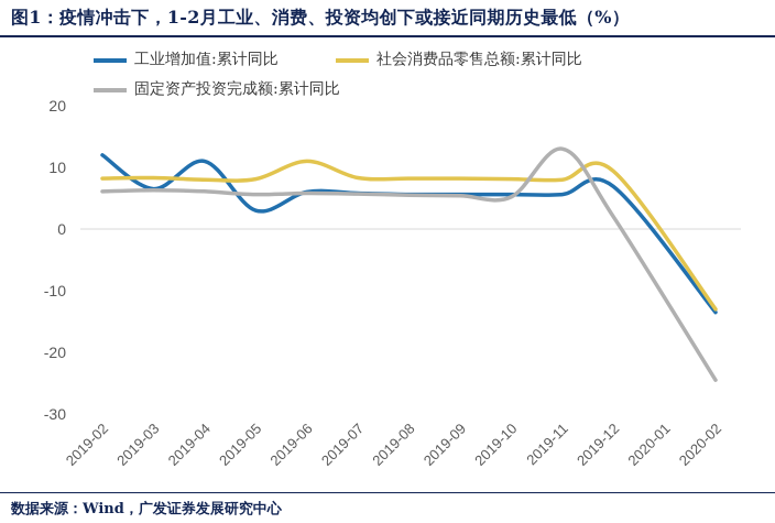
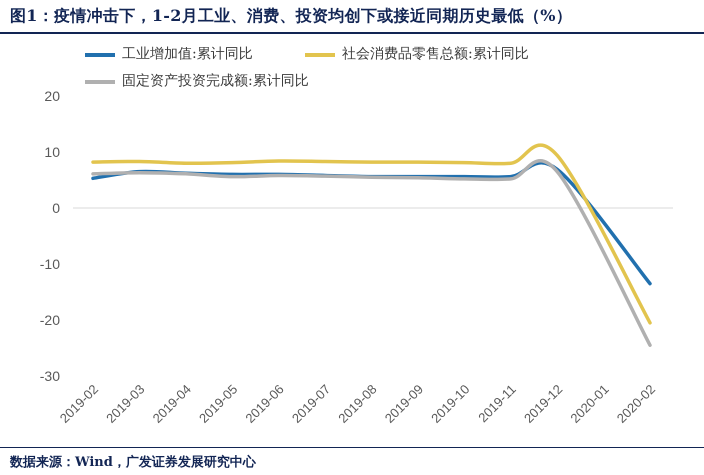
工业增加值:累计同比/2019-02: 12 -> 5
工业增加值:累计同比/2019-04: 11 -> 6
工业增加值:累计同比/2019-05: 3 -> 6
社会消费品零售总额:累计同比/2019-06: 11 -> 8
固定资产投资完成额:累计同比/2019-11: 13 -> 5
固定资产投资完成额:累计同比/2019-12: 2 -> 6
社会消费品零售总额:累计同比/2020-02: -13 -> -20
